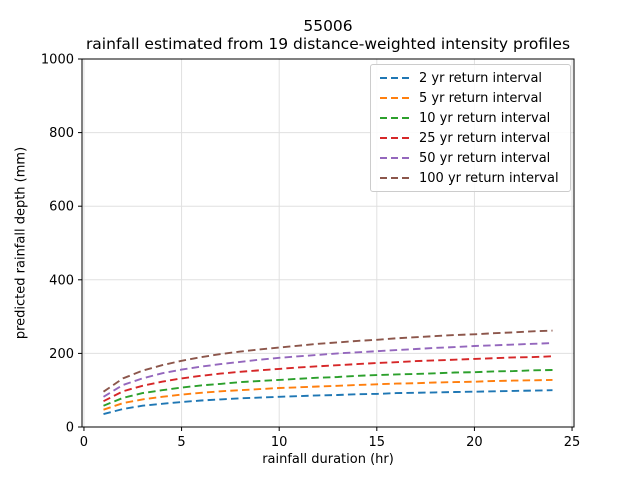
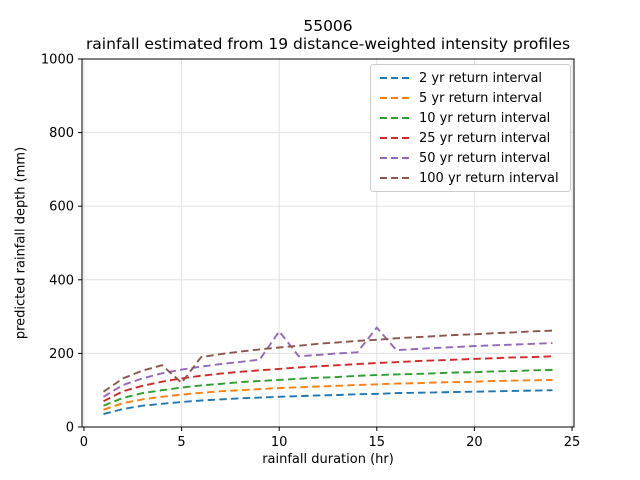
100 yr return interval/5: 180 -> 120
50 yr return interval/10: 190 -> 260
50 yr return interval/15: 210 -> 270
